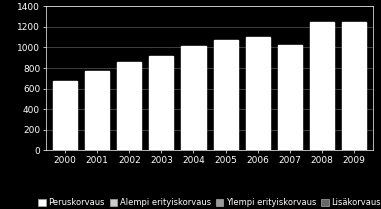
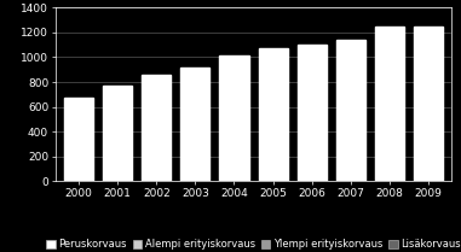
2007: 1020 -> 1140
